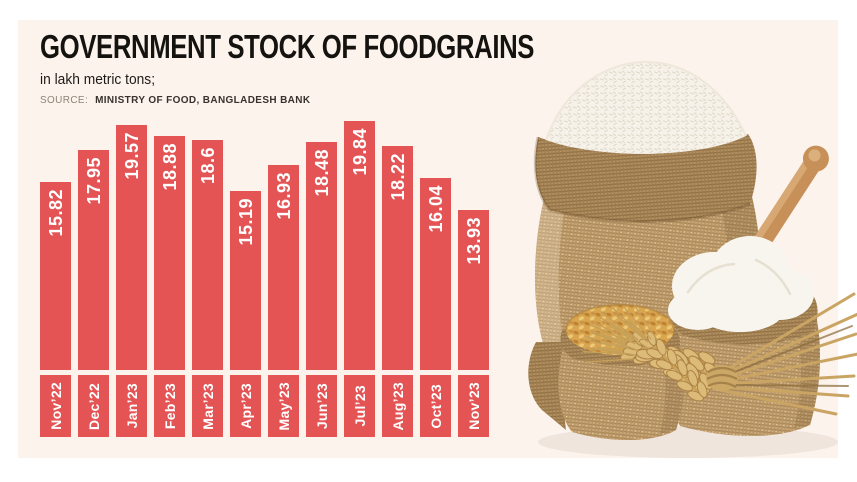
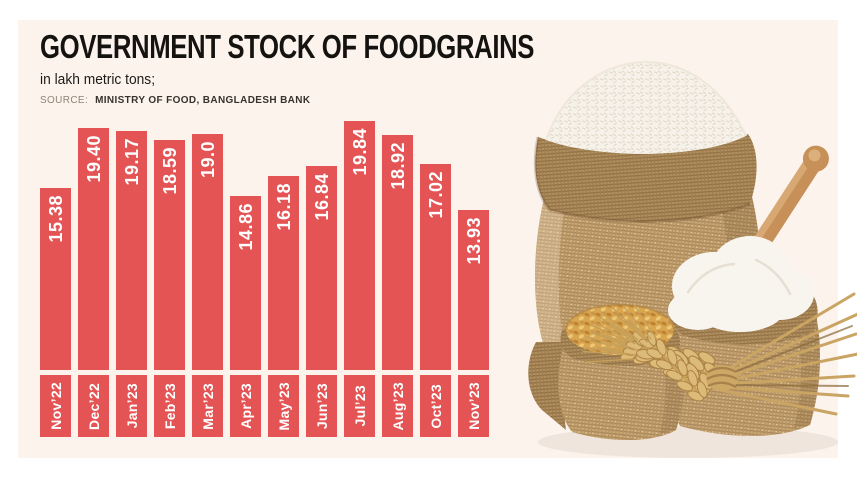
Nov’22: 15.82 -> 15.38
Dec’22: 17.95 -> 19.40
Jan’23: 19.57 -> 19.17
Feb’23: 18.88 -> 18.59
Mar’23: 18.6 -> 19.0
Apr’23: 15.19 -> 14.86
May’23: 16.93 -> 16.18
Jun’23: 18.48 -> 16.84
Aug’23: 18.22 -> 18.92
Oct’23: 16.04 -> 17.02
